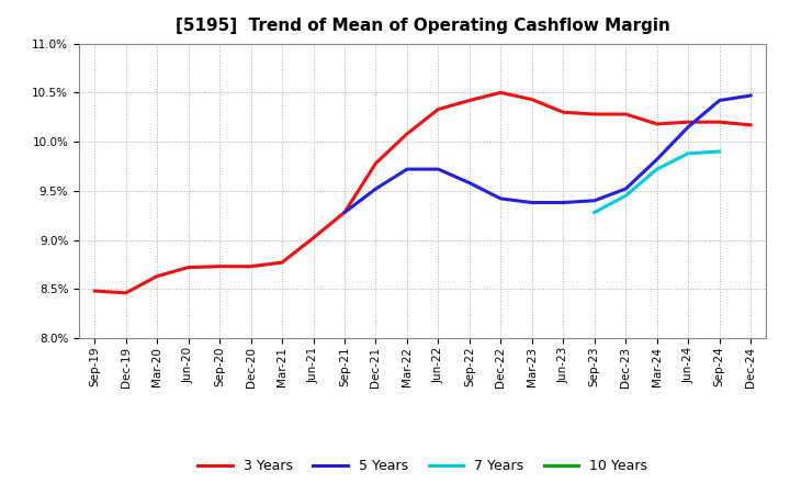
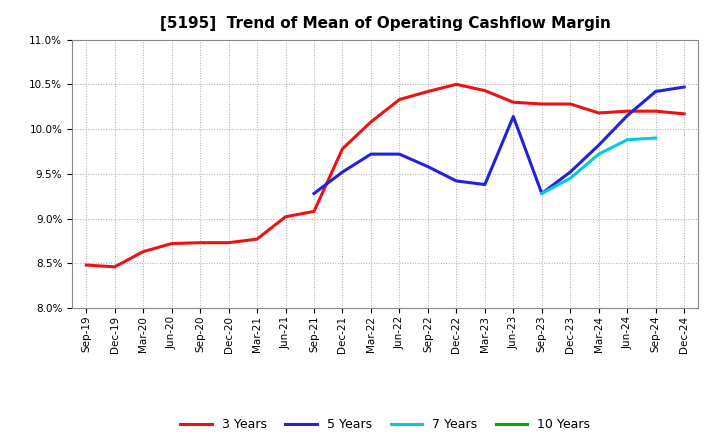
3 Years/Sep-21: 9.28% -> 9.08%
5 Years/Jun-23: 9.38% -> 10.14%
5 Years/Sep-23: 9.40% -> 9.28%
